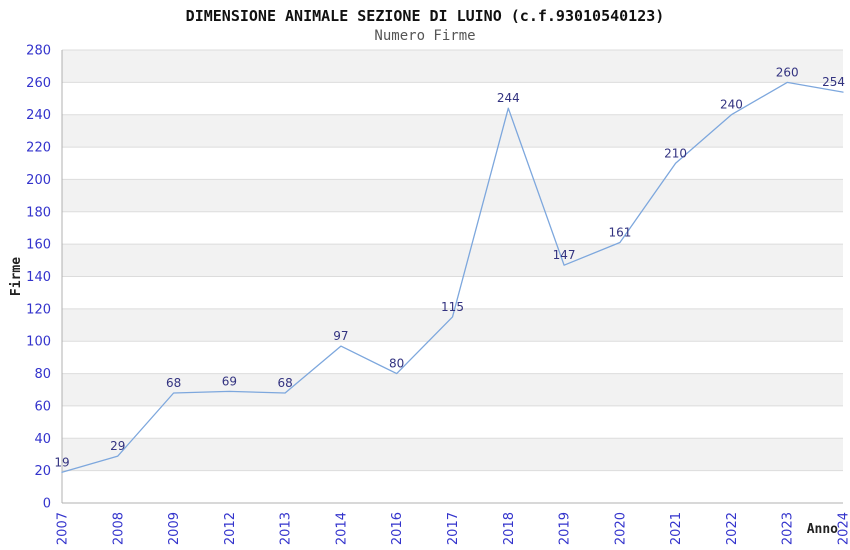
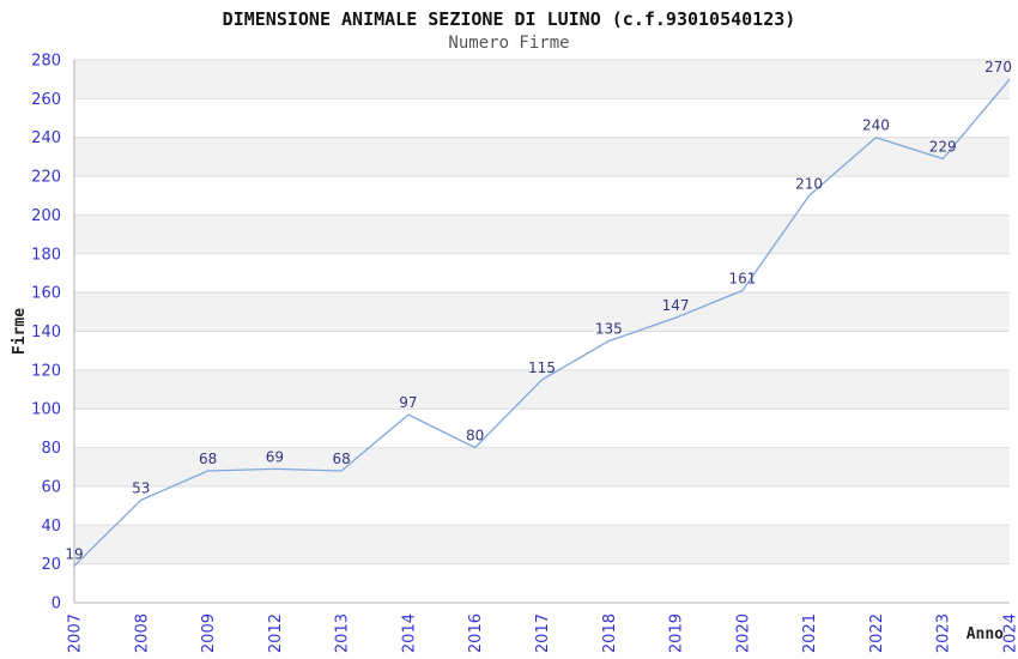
2008: 29 -> 53
2018: 244 -> 135
2023: 260 -> 229
2024: 254 -> 270
